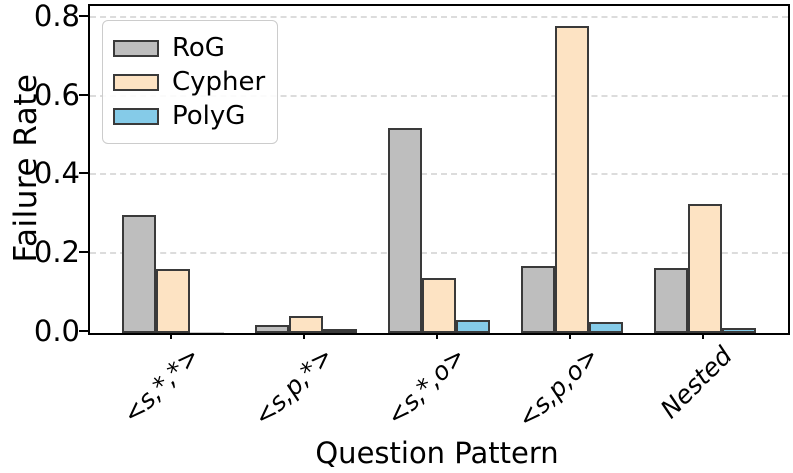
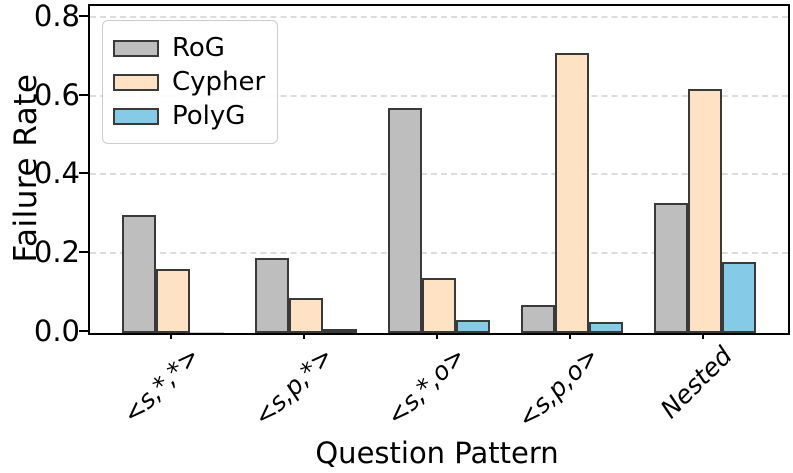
RoG/<s,p,*>: 0.02 -> 0.19
Cypher/<s,p,*>: 0.04 -> 0.09
RoG/<s,*,o>: 0.52 -> 0.57
RoG/<s,p,o>: 0.17 -> 0.07
Cypher/<s,p,o>: 0.78 -> 0.71
RoG/Nested: 0.17 -> 0.33
Cypher/Nested: 0.33 -> 0.62
PolyG/Nested: 0.01 -> 0.18
